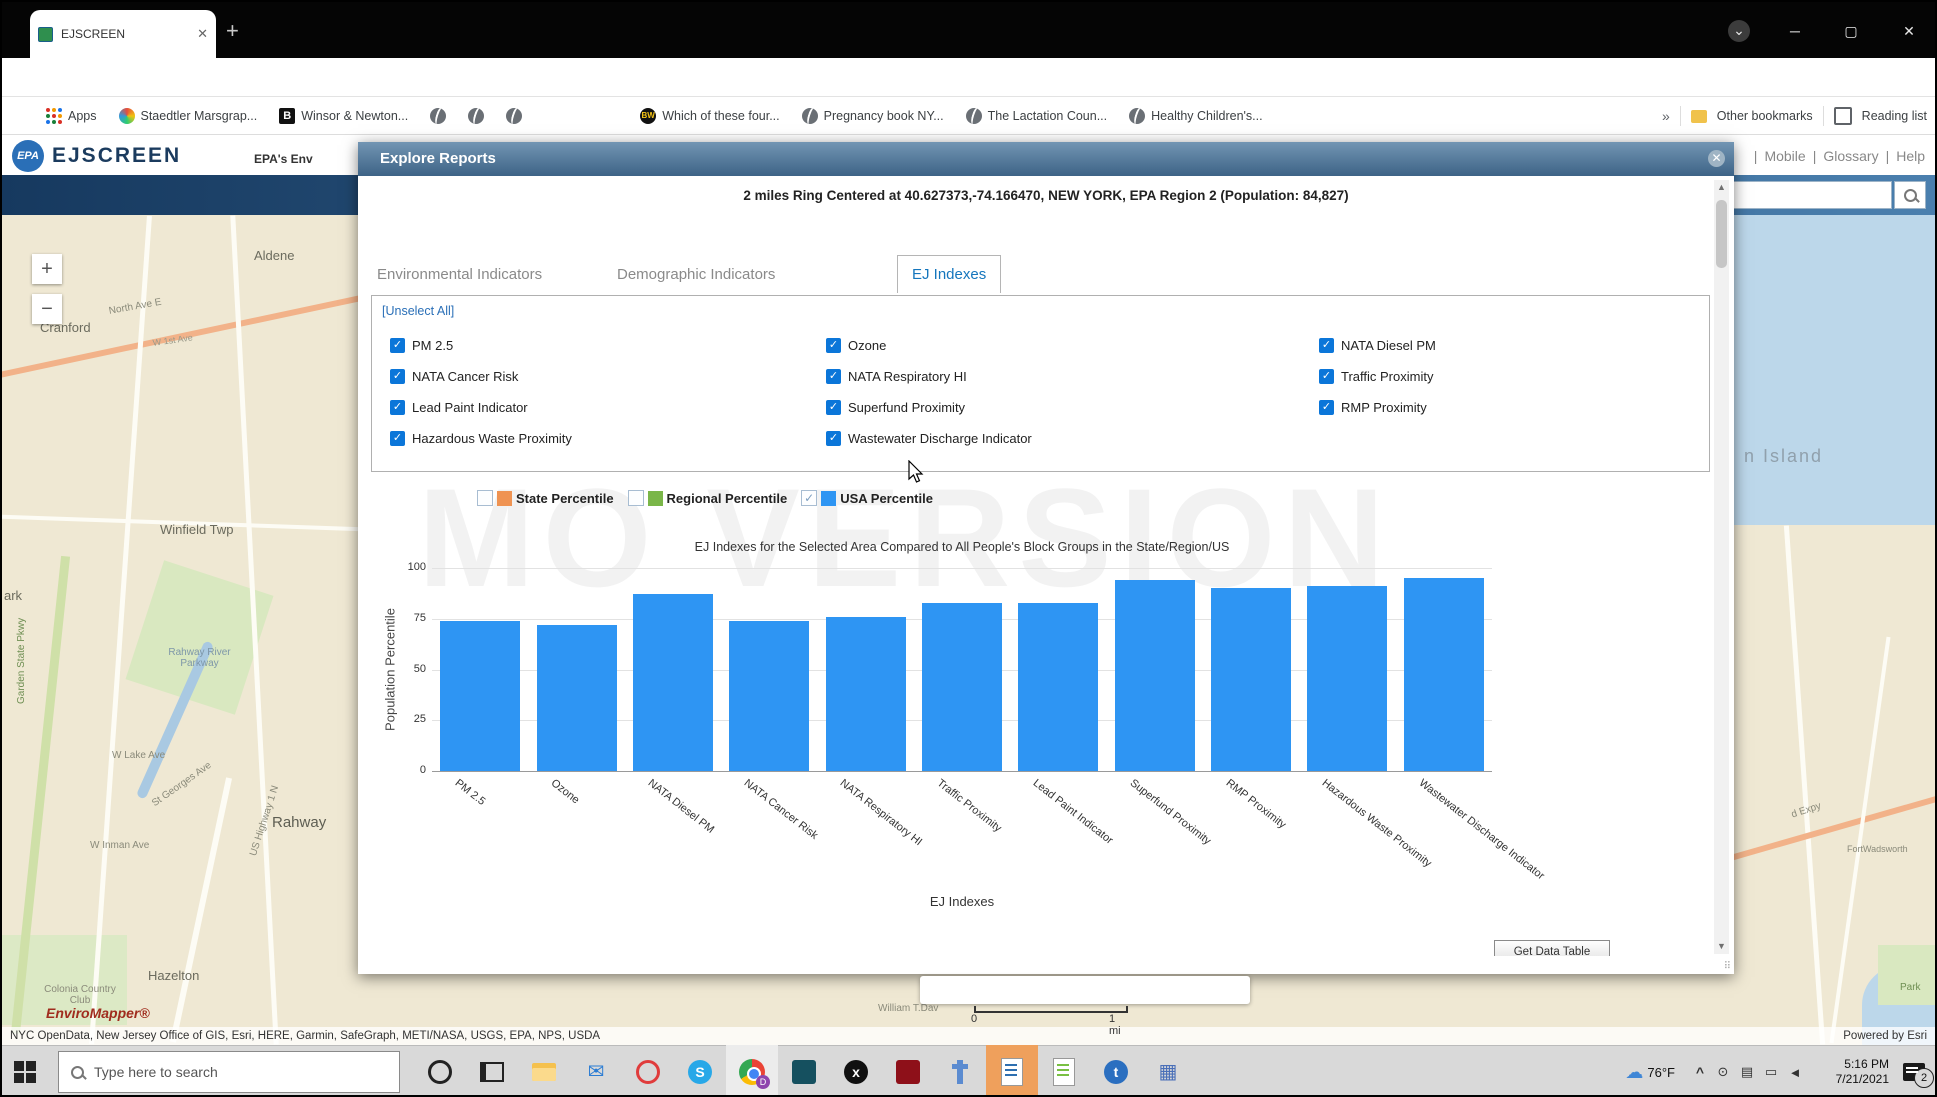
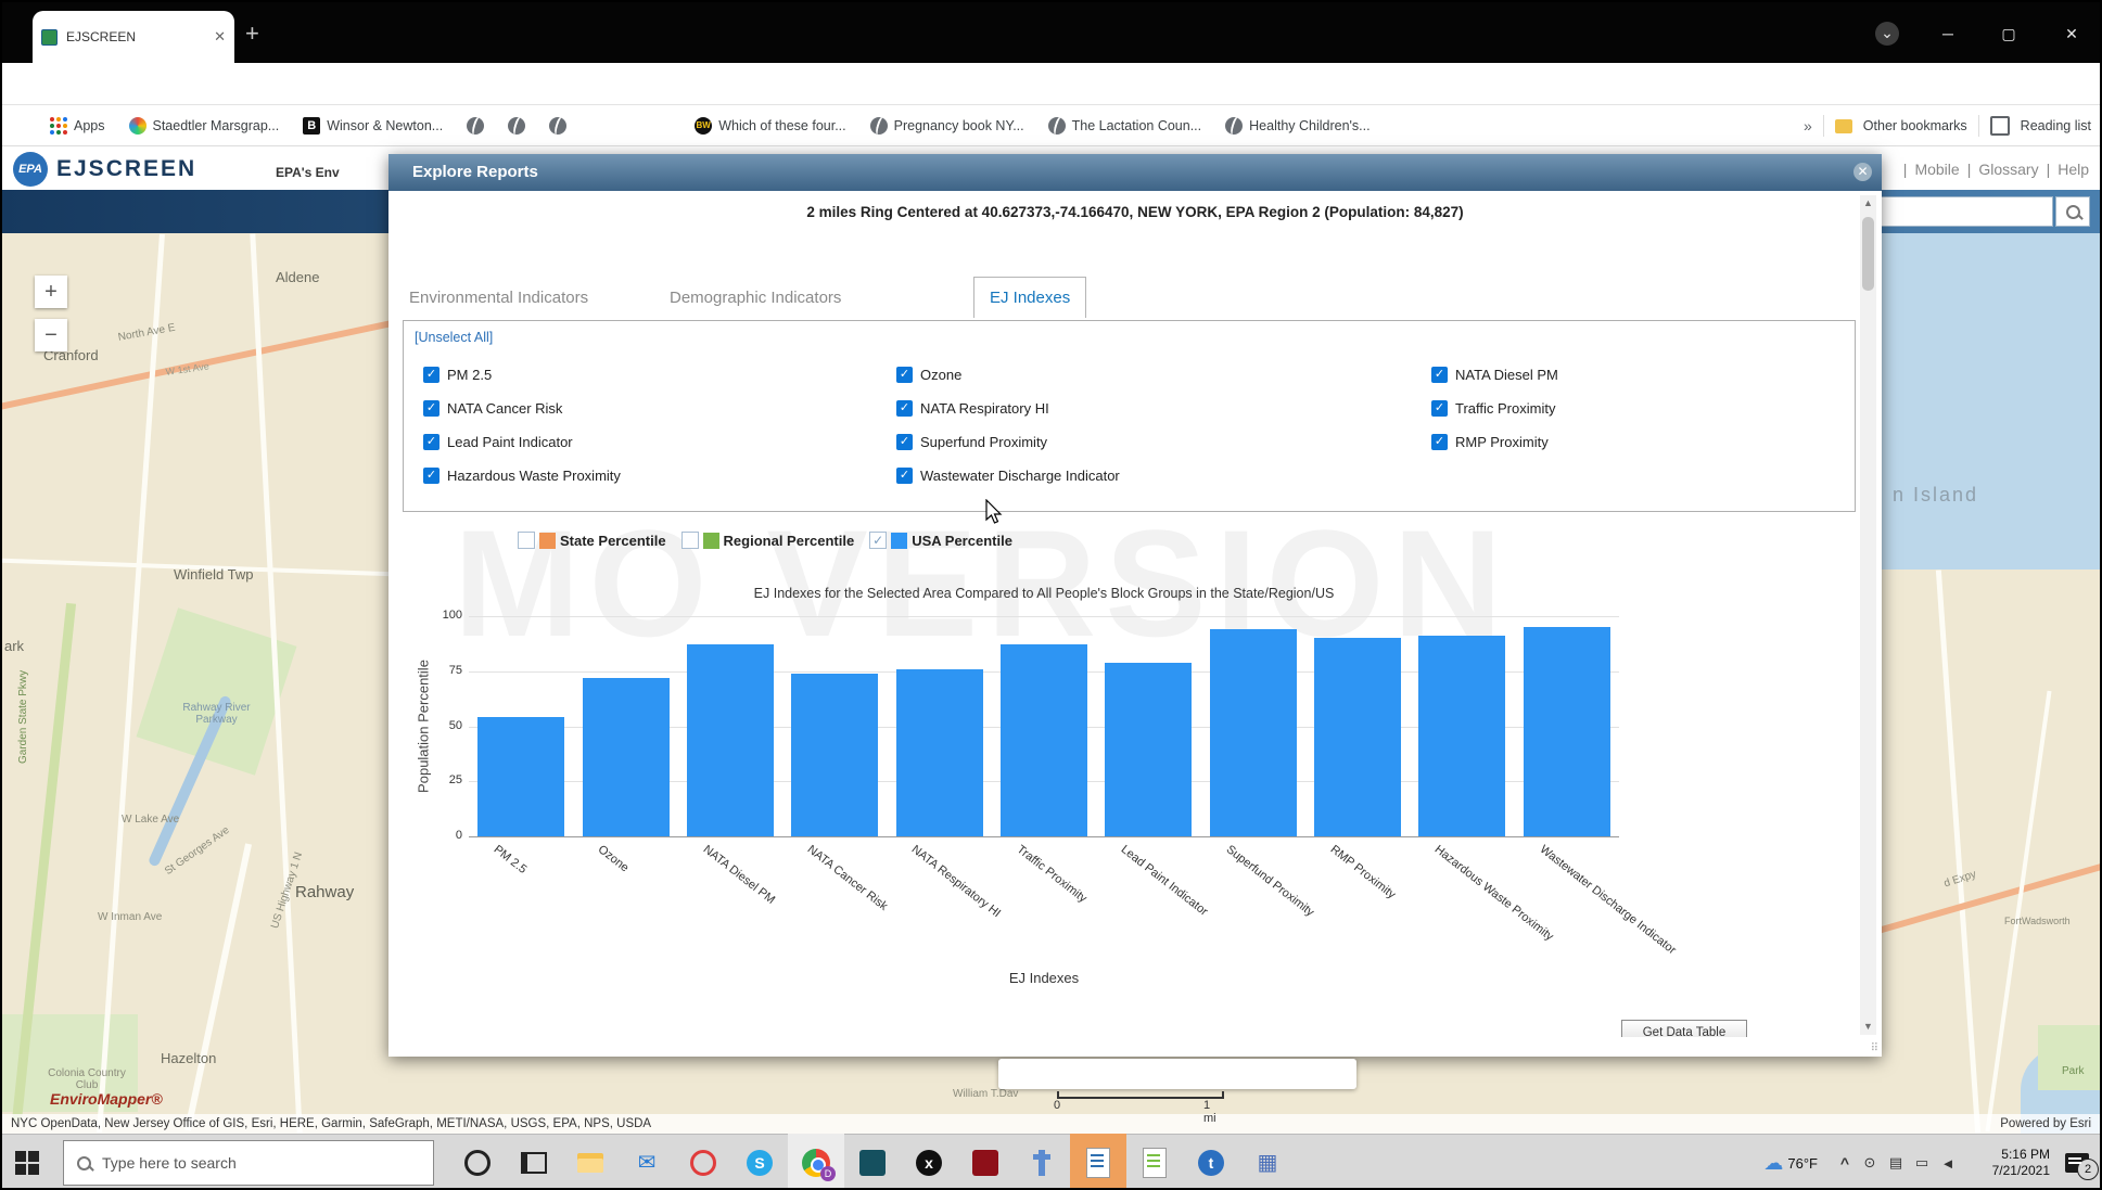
PM 2.5: 74 -> 54
Traffic Proximity: 83 -> 87
Lead Paint Indicator: 83 -> 79
